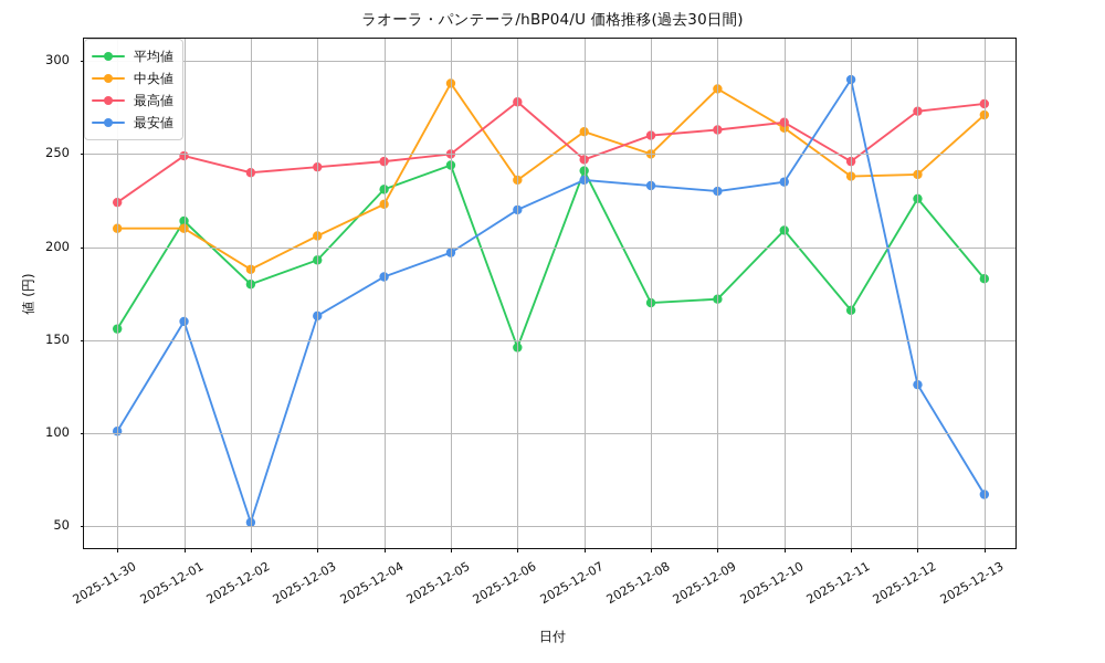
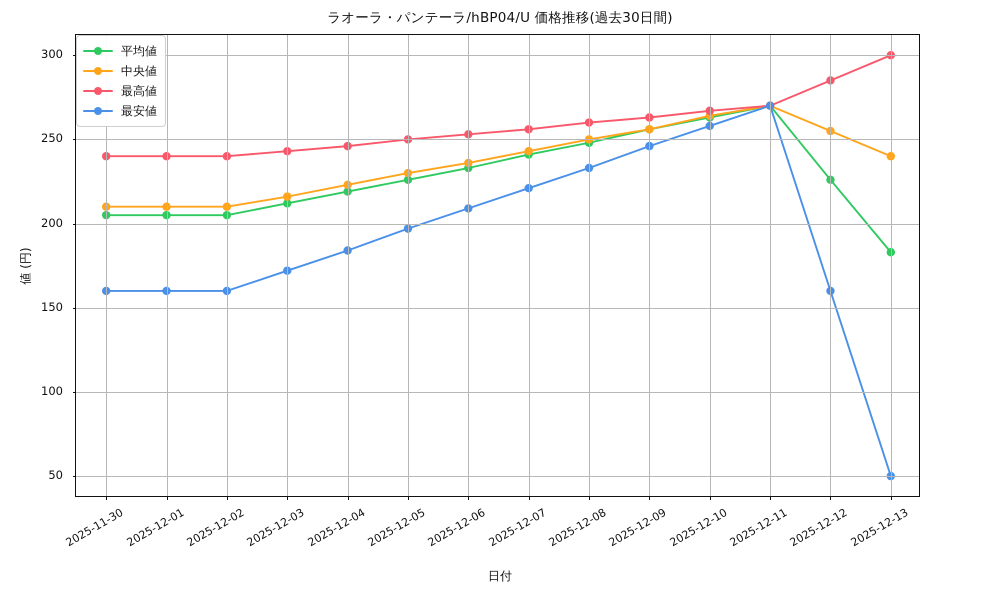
平均値/2025-11-30: 156 -> 205
最高値/2025-11-30: 224 -> 240
最安値/2025-11-30: 101 -> 160
平均値/2025-12-01: 214 -> 205
最高値/2025-12-01: 249 -> 240
平均値/2025-12-02: 180 -> 205
中央値/2025-12-02: 188 -> 210
最安値/2025-12-02: 52 -> 160
平均値/2025-12-03: 193 -> 212
中央値/2025-12-03: 206 -> 216
最安値/2025-12-03: 163 -> 172
平均値/2025-12-04: 231 -> 219
平均値/2025-12-05: 244 -> 226
中央値/2025-12-05: 288 -> 230
平均値/2025-12-06: 146 -> 233
最高値/2025-12-06: 278 -> 253
最安値/2025-12-06: 220 -> 209
中央値/2025-12-07: 262 -> 243
最高値/2025-12-07: 247 -> 256
最安値/2025-12-07: 236 -> 221
平均値/2025-12-08: 170 -> 248
平均値/2025-12-09: 172 -> 256
中央値/2025-12-09: 285 -> 256
最安値/2025-12-09: 230 -> 246
平均値/2025-12-10: 209 -> 263
最安値/2025-12-10: 235 -> 258
平均値/2025-12-11: 166 -> 270
中央値/2025-12-11: 238 -> 270
最高値/2025-12-11: 246 -> 270
最安値/2025-12-11: 290 -> 270
中央値/2025-12-12: 239 -> 255
最高値/2025-12-12: 273 -> 285
最安値/2025-12-12: 126 -> 160
中央値/2025-12-13: 271 -> 240
最高値/2025-12-13: 277 -> 300
最安値/2025-12-13: 67 -> 50
